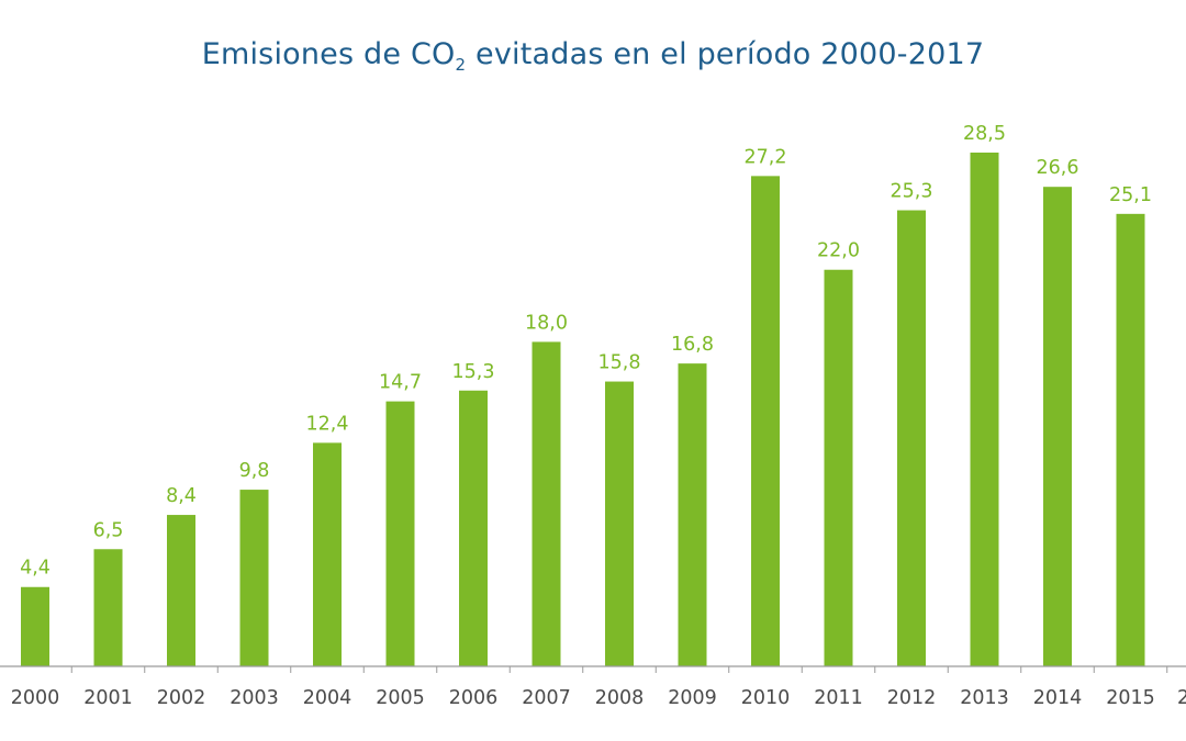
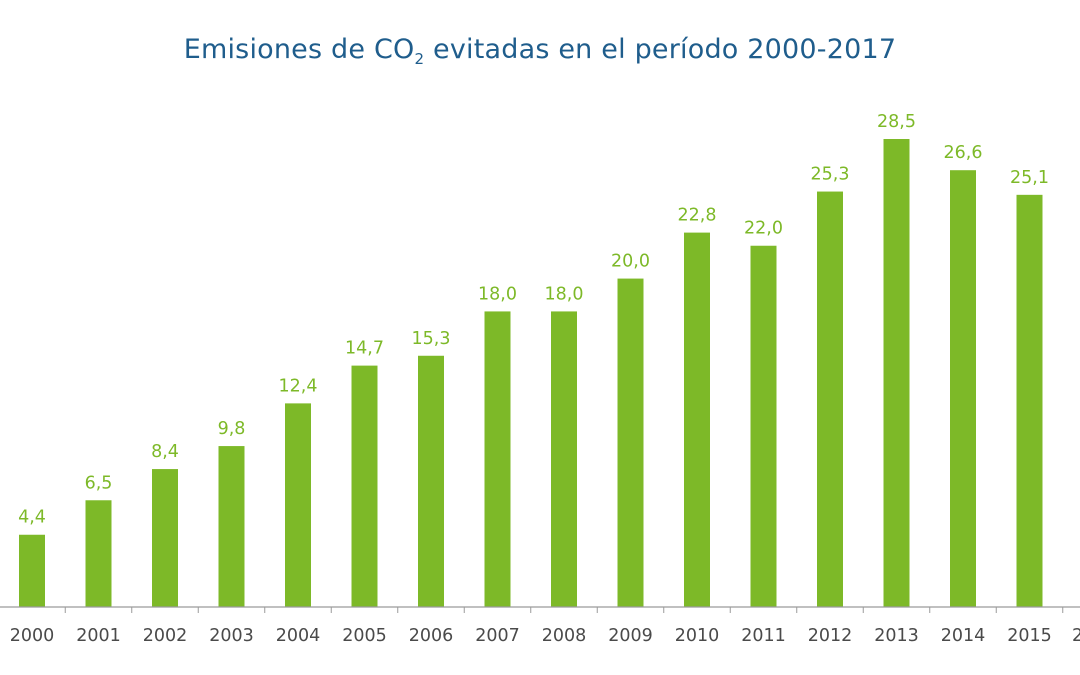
2008: 15,8 -> 18,0
2009: 16,8 -> 20,0
2010: 27,2 -> 22,8
